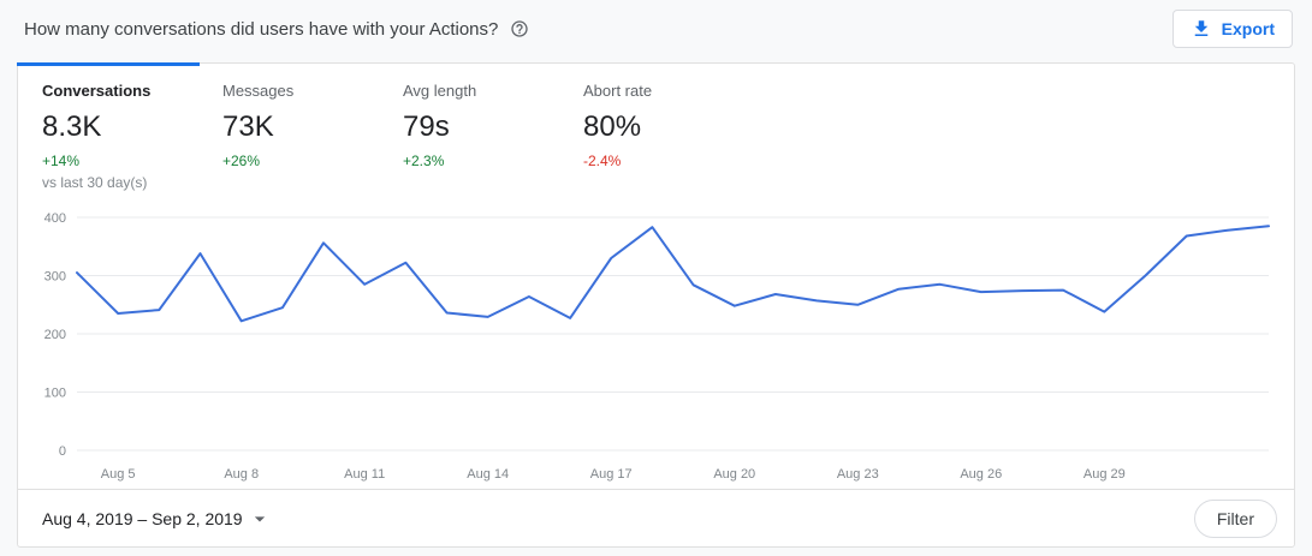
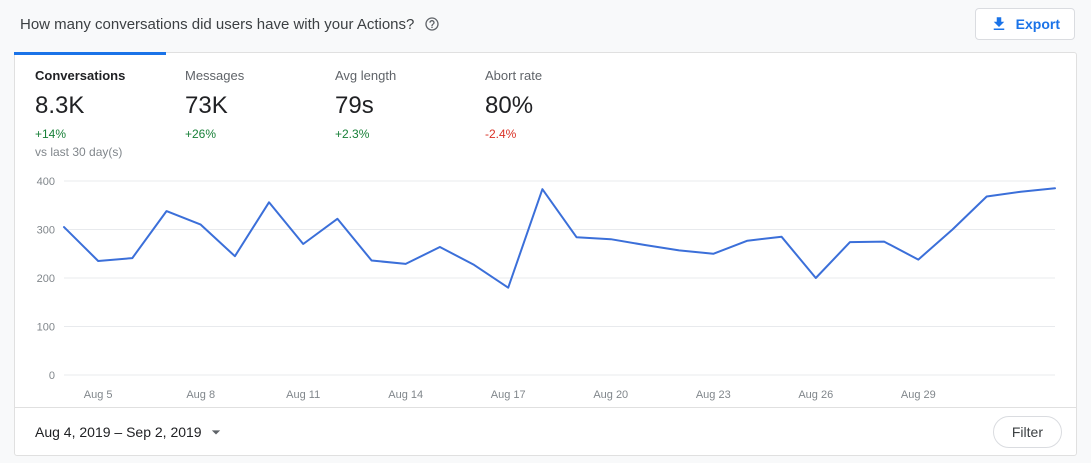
Aug 8: 220 -> 310
Aug 11: 280 -> 270
Aug 17: 330 -> 180
Aug 20: 250 -> 280
Aug 26: 270 -> 200
